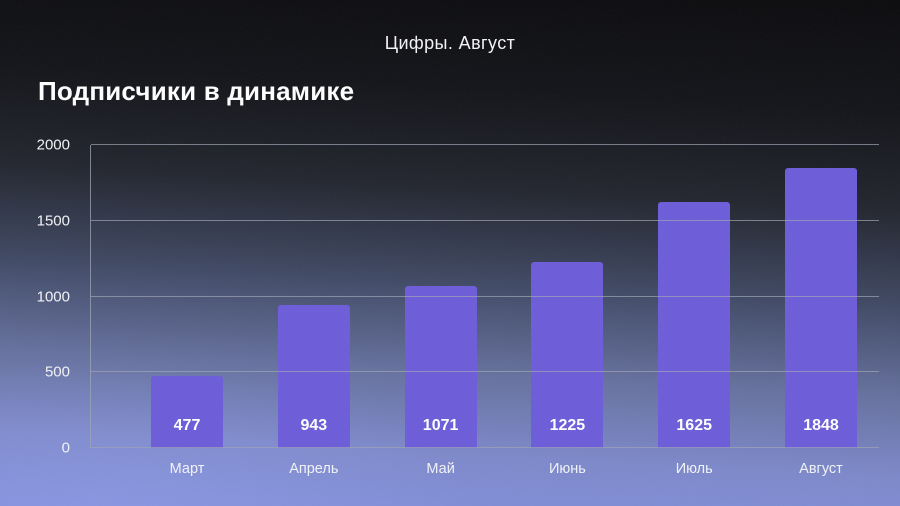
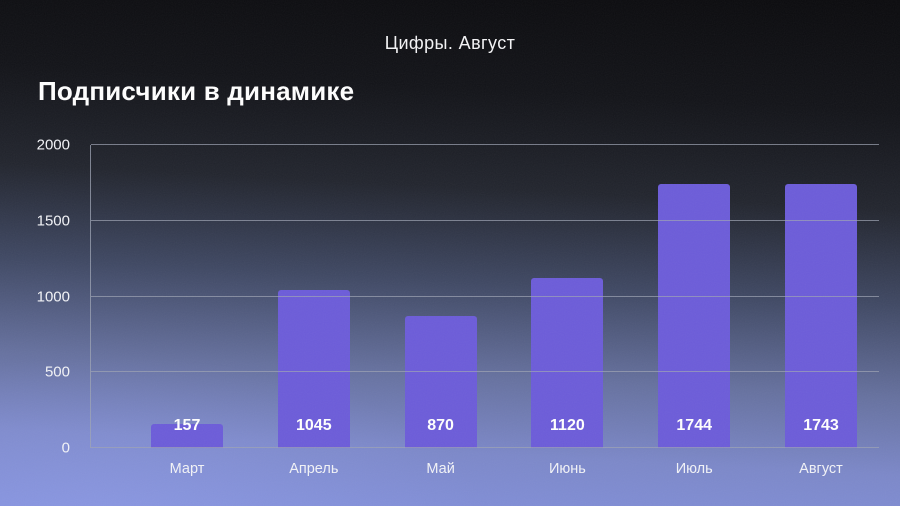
Март: 477 -> 157
Апрель: 943 -> 1045
Май: 1071 -> 870
Июнь: 1225 -> 1120
Июль: 1625 -> 1744
Август: 1848 -> 1743
